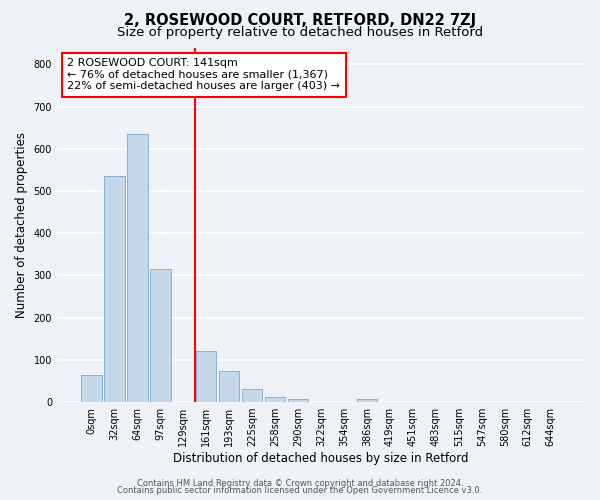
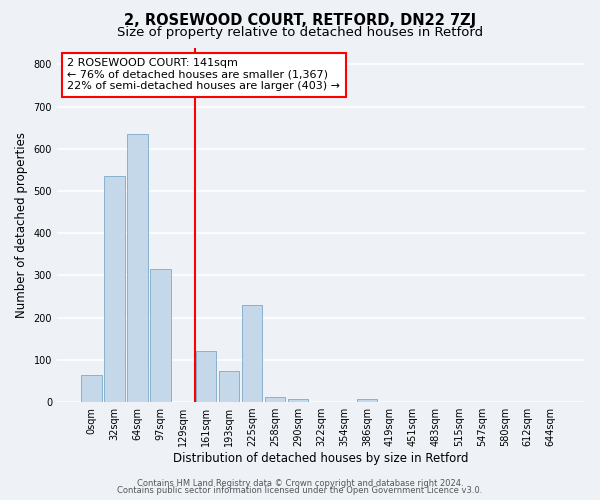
225sqm: 32 -> 230
